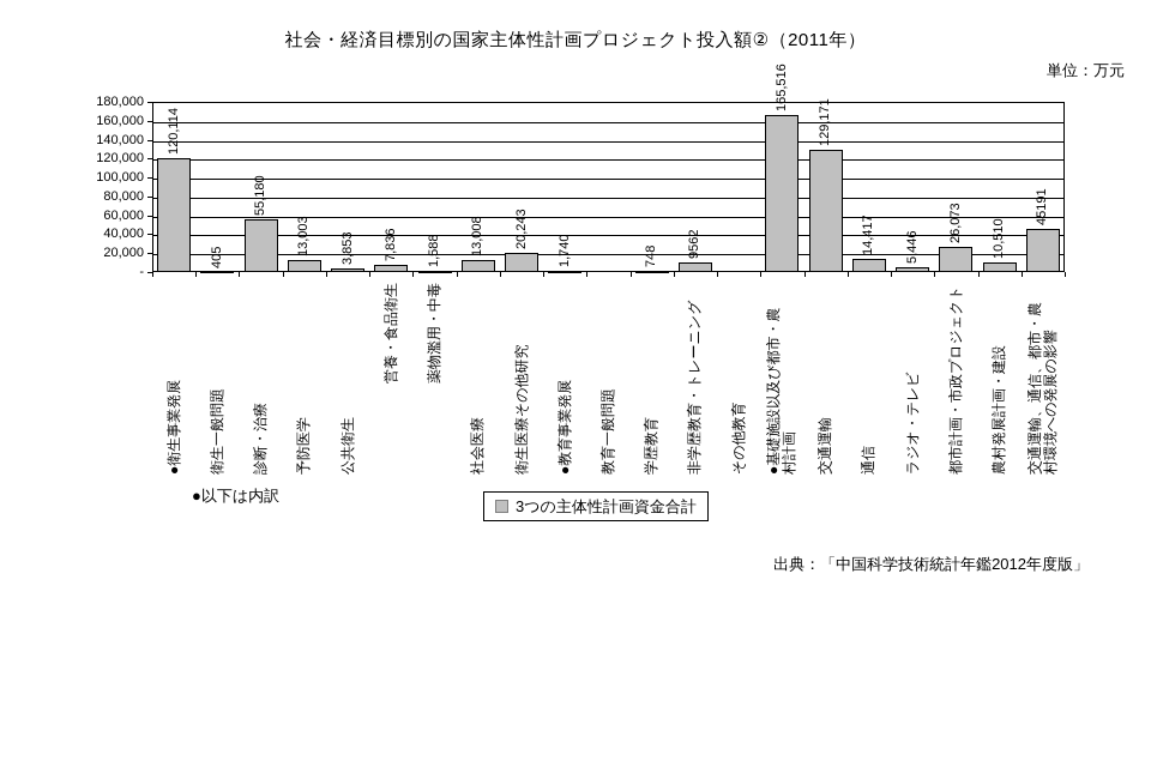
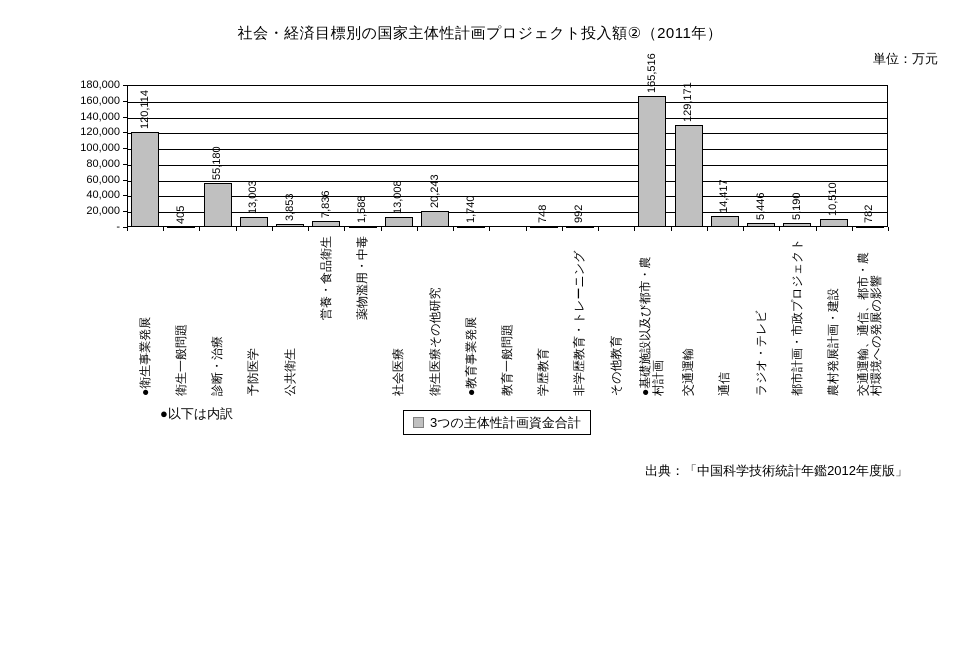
非学歴教育・トレーニング: 9562 -> 992
都市計画・市政プロジェクト: 26,073 -> 5,190
交通運輸、通信、都市・農村環境への発展の影響: 45191 -> 782
